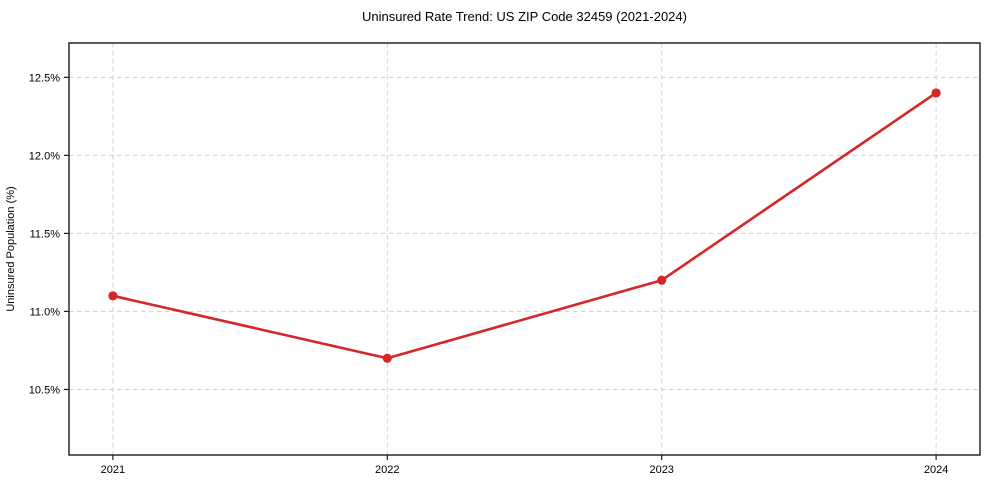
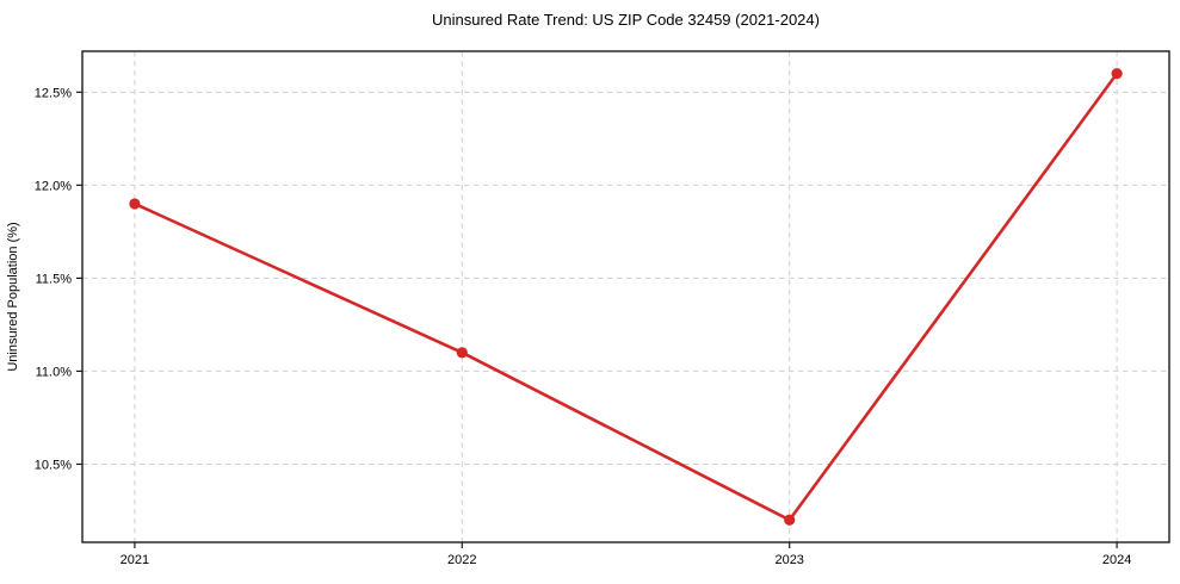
2021: 11.1% -> 11.9%
2022: 10.7% -> 11.1%
2023: 11.2% -> 10.2%
2024: 12.4% -> 12.6%
